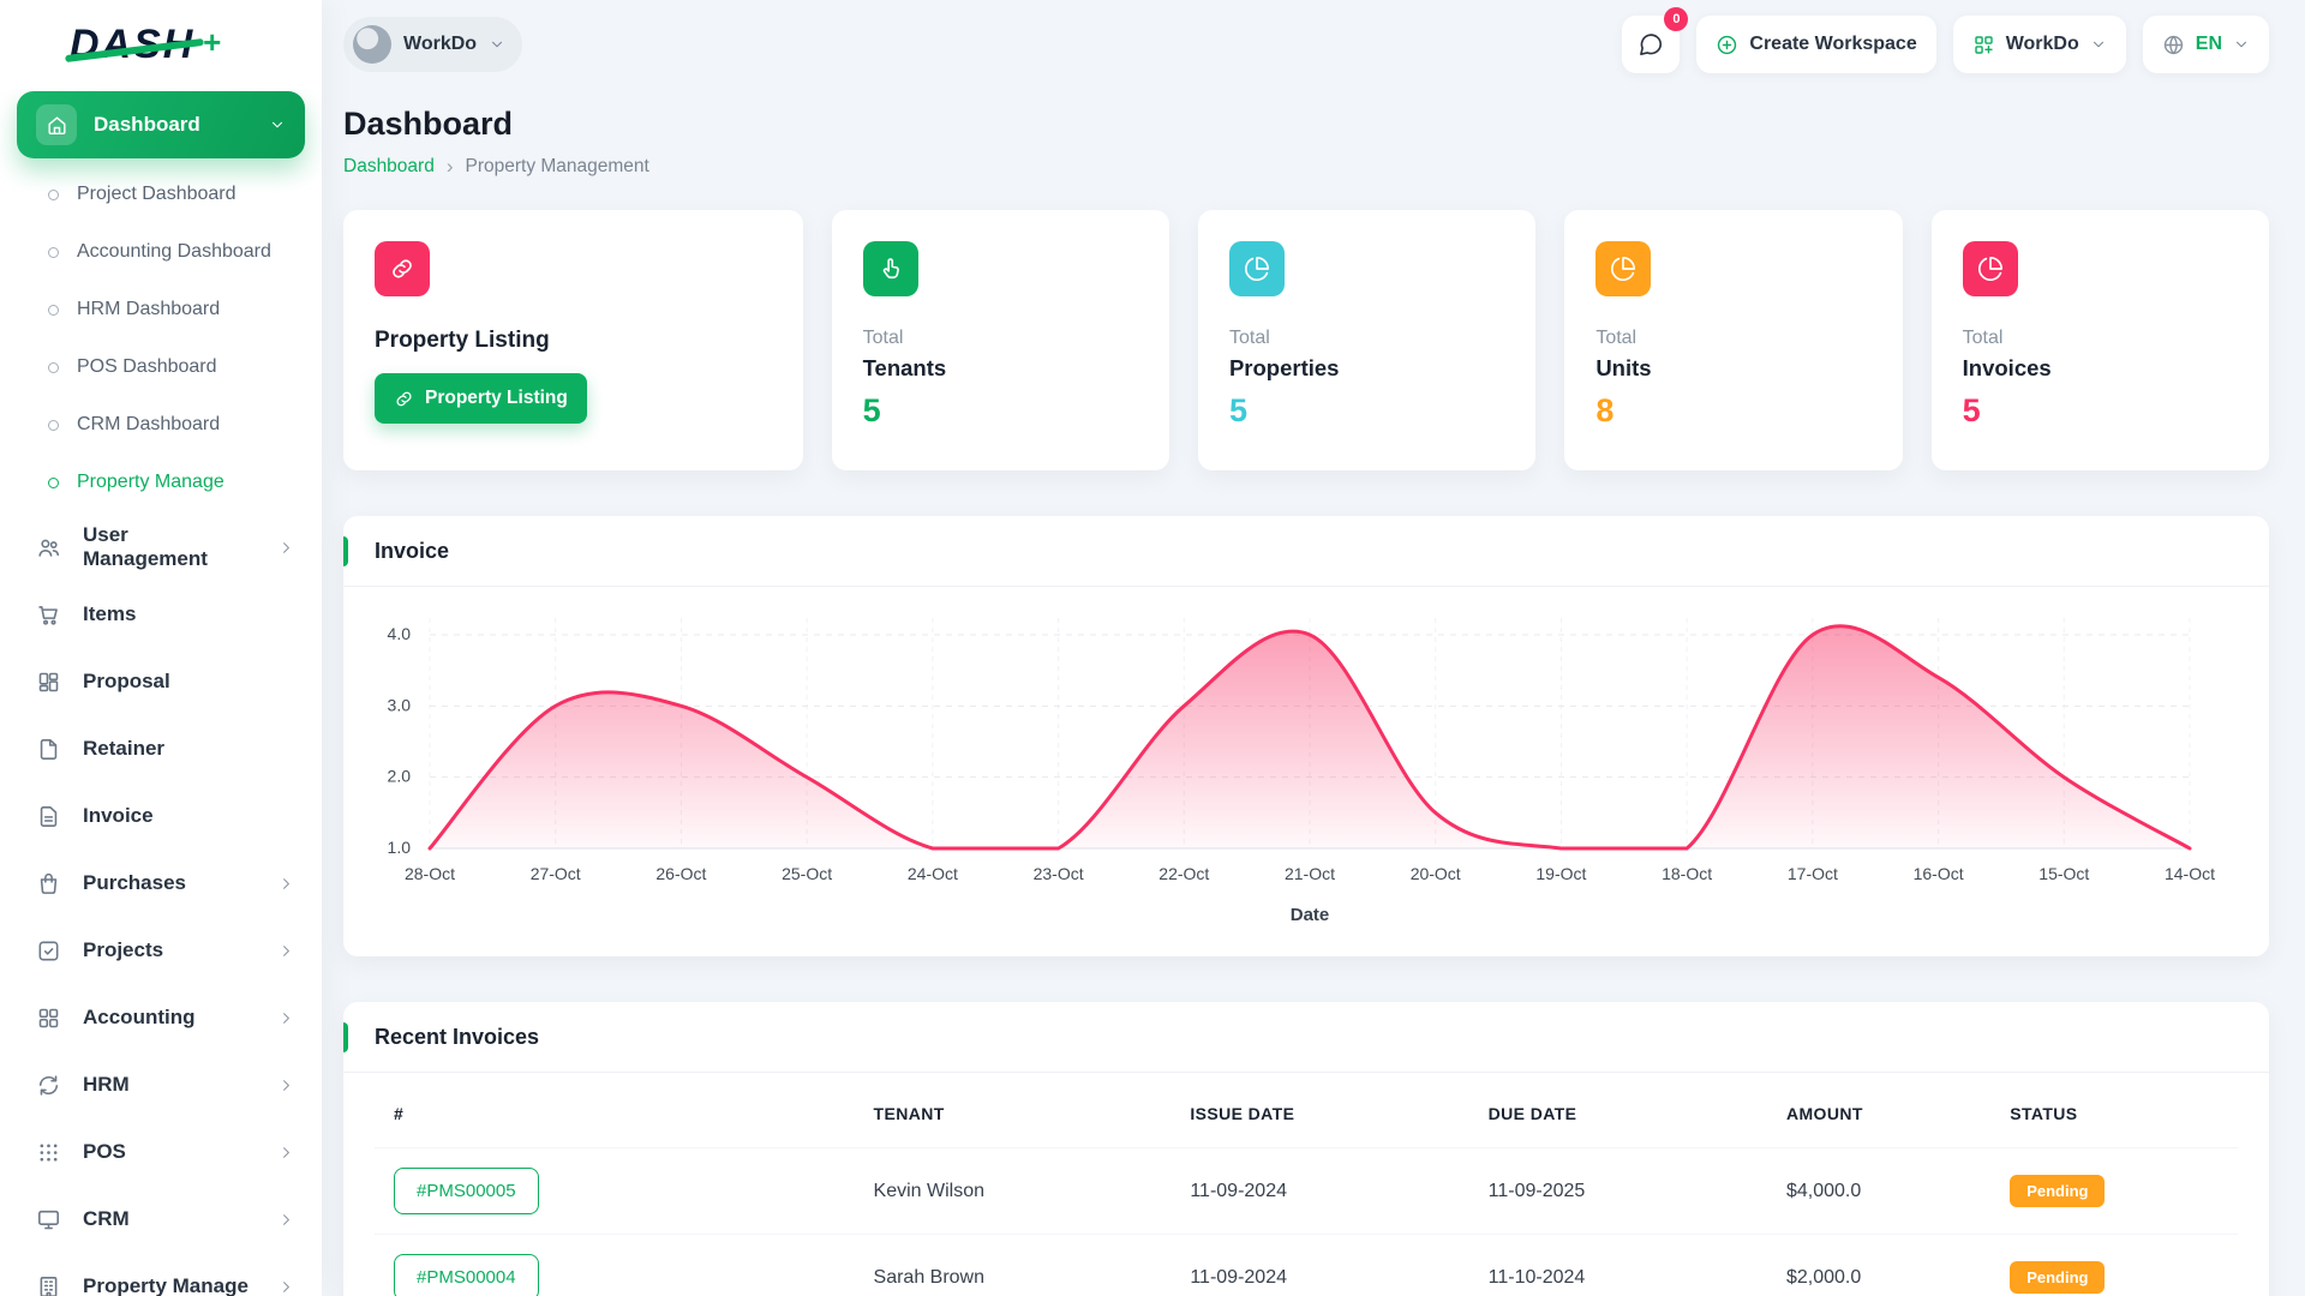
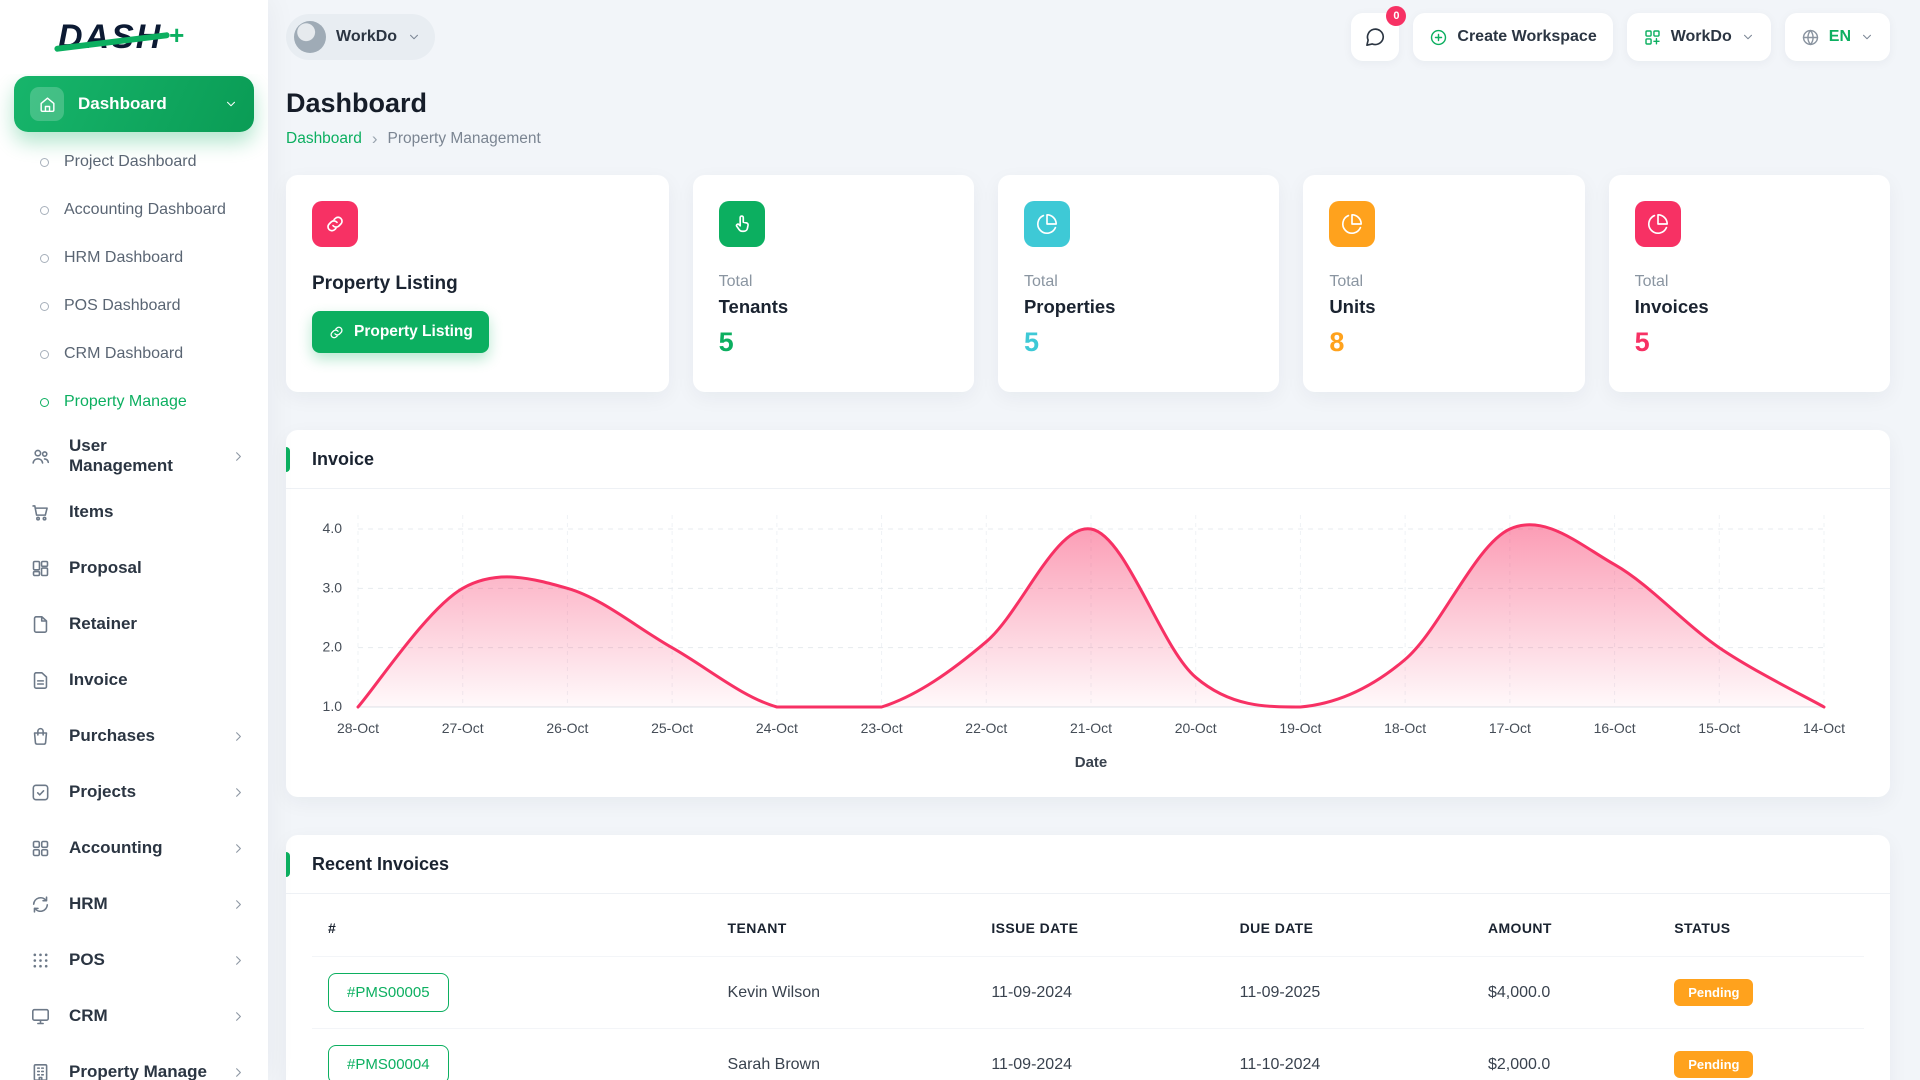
22-Oct: 3.0 -> 2.1
18-Oct: 1.0 -> 1.8
